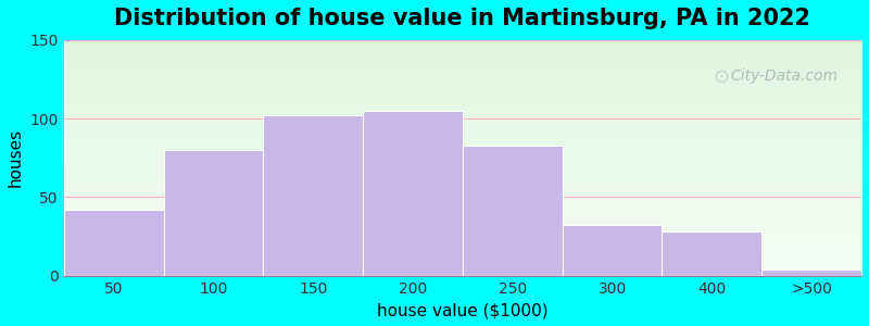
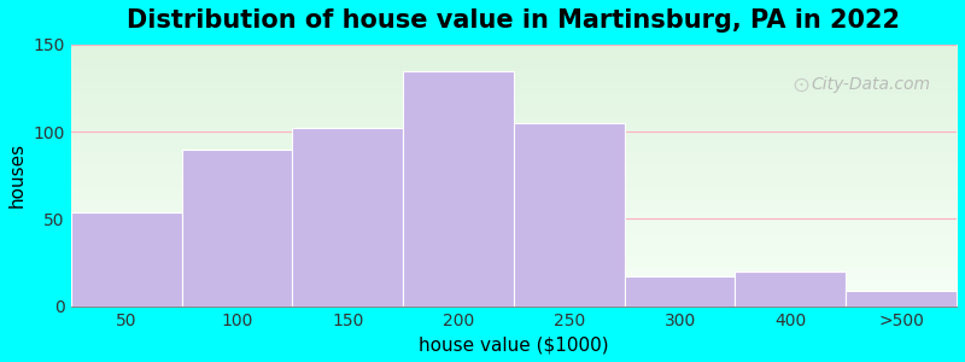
50: 42 -> 54
100: 80 -> 90
200: 105 -> 135
250: 83 -> 105
300: 32 -> 17
400: 28 -> 20
>500: 4 -> 9
